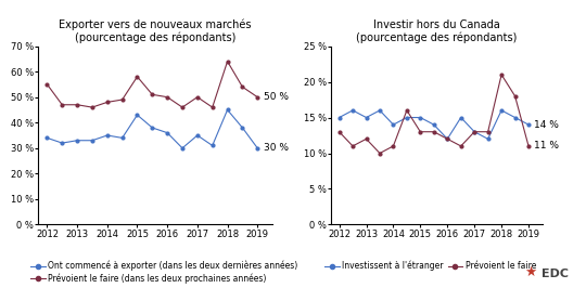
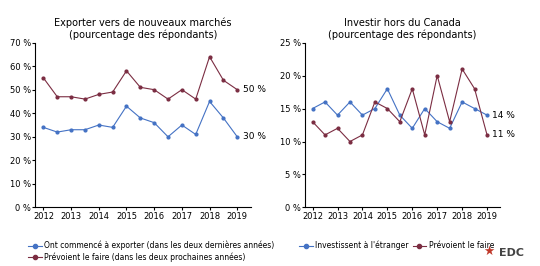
Investir hors du Canada (pourcentage des répondants)/Investissent à l'étranger/2013: 15 % -> 14 %
Investir hors du Canada (pourcentage des répondants)/Investissent à l'étranger/2015: 15 % -> 18 %
Investir hors du Canada (pourcentage des répondants)/Prévoient le faire/2015: 13 % -> 15 %
Investir hors du Canada (pourcentage des répondants)/Prévoient le faire/2016: 12 % -> 18 %
Investir hors du Canada (pourcentage des répondants)/Prévoient le faire/2017: 13 % -> 20 %
